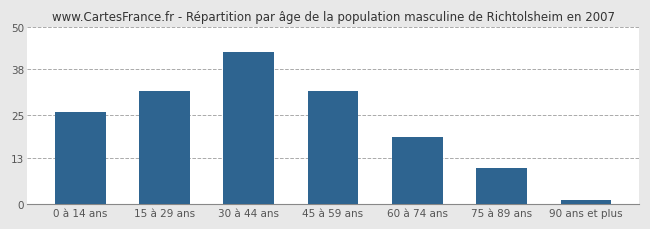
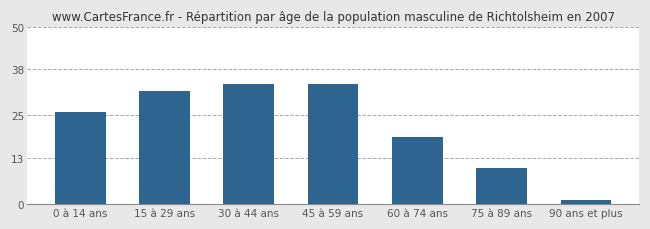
30 à 44 ans: 43 -> 34
45 à 59 ans: 32 -> 34
